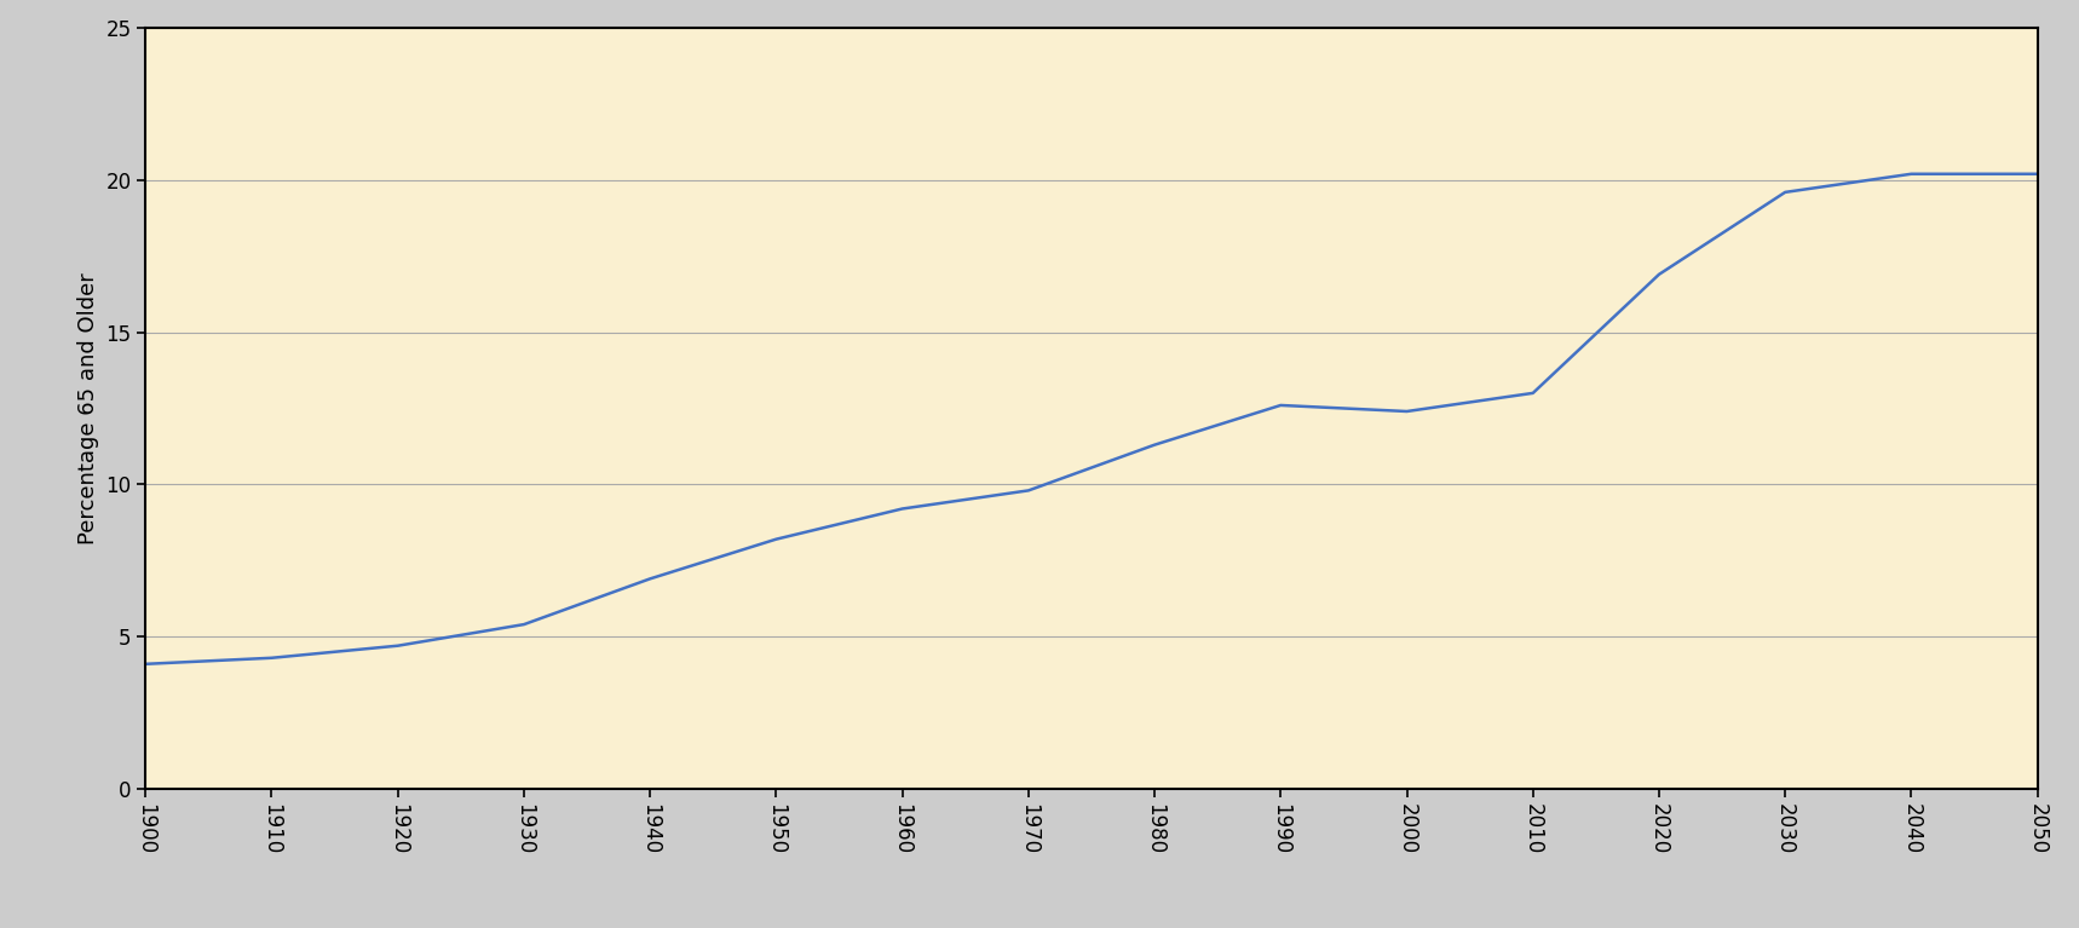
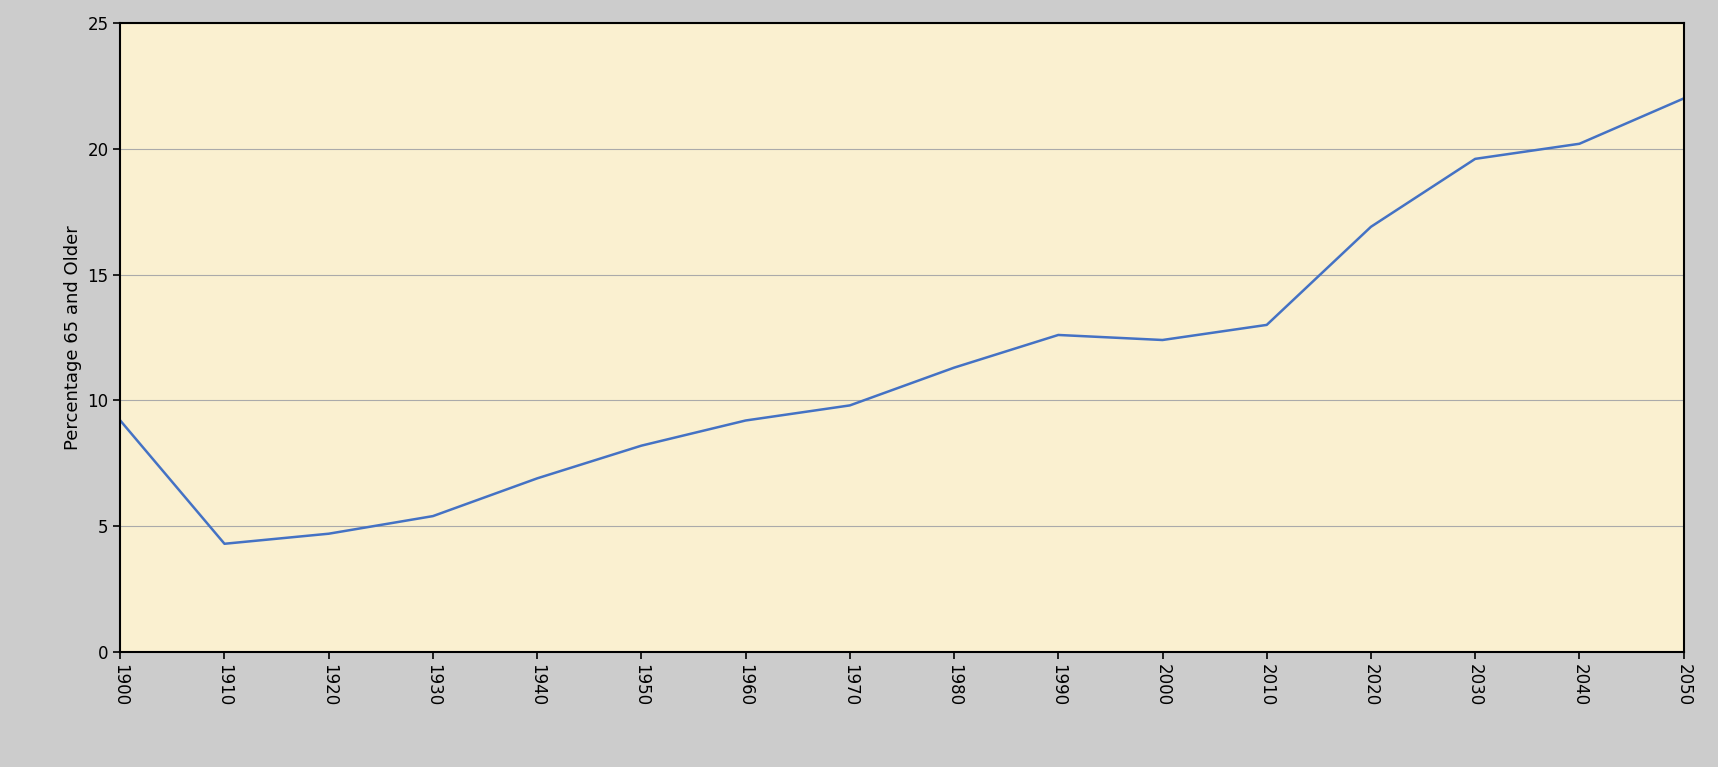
1900: 4.1 -> 9.2
2050: 20.2 -> 22.0
